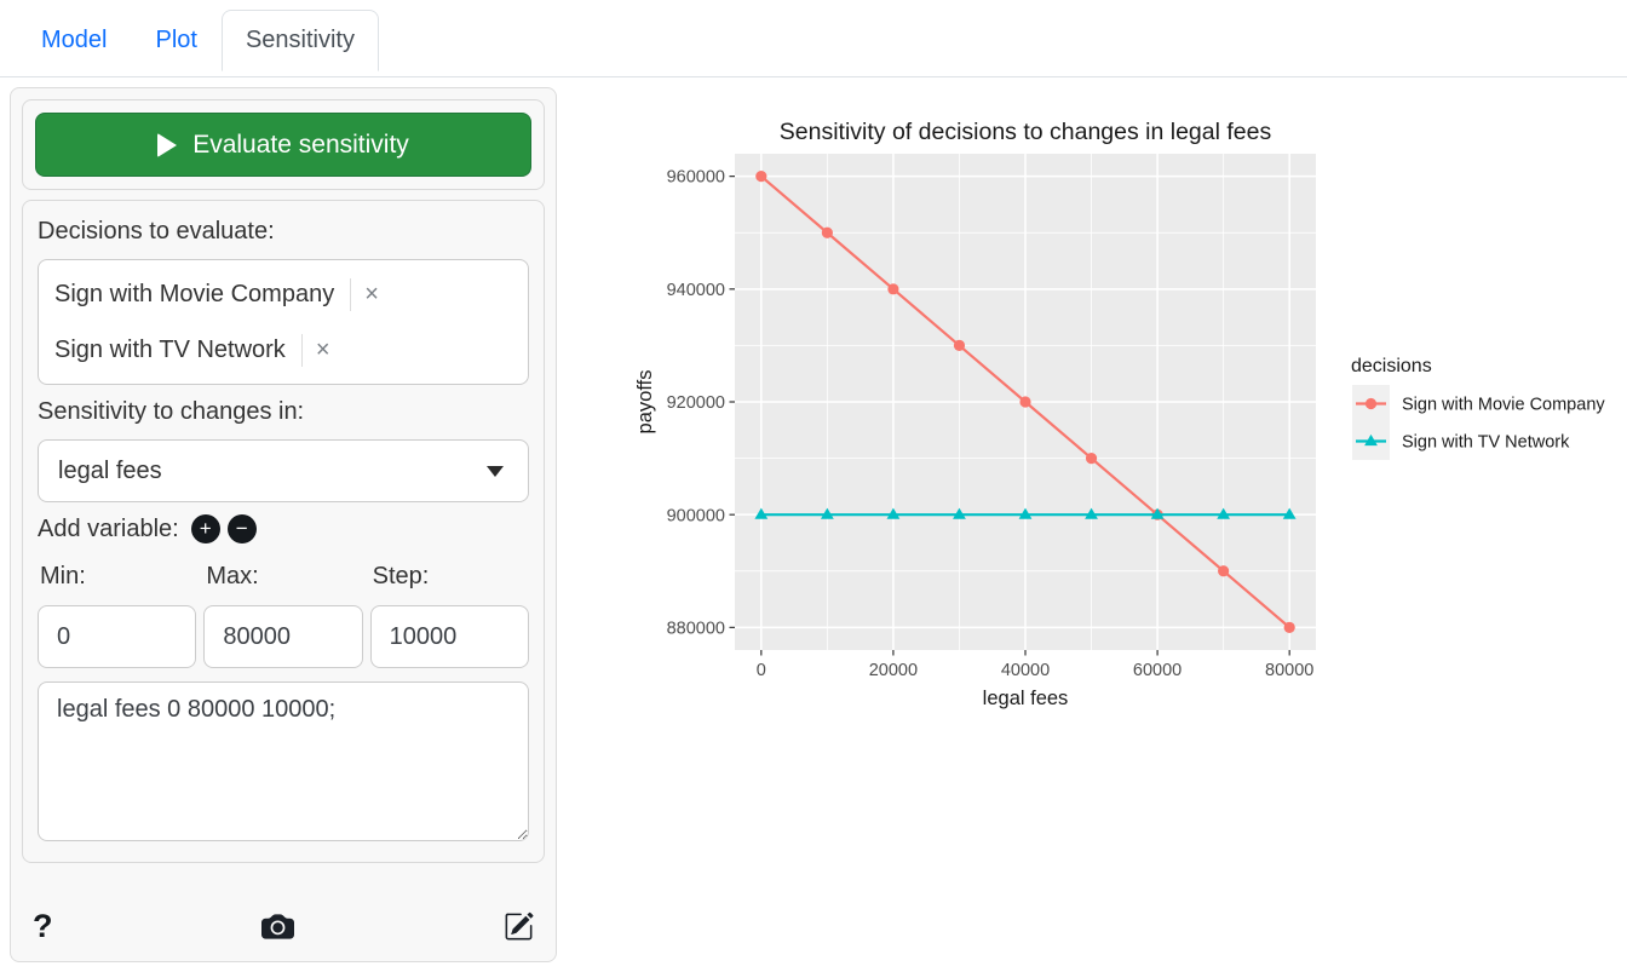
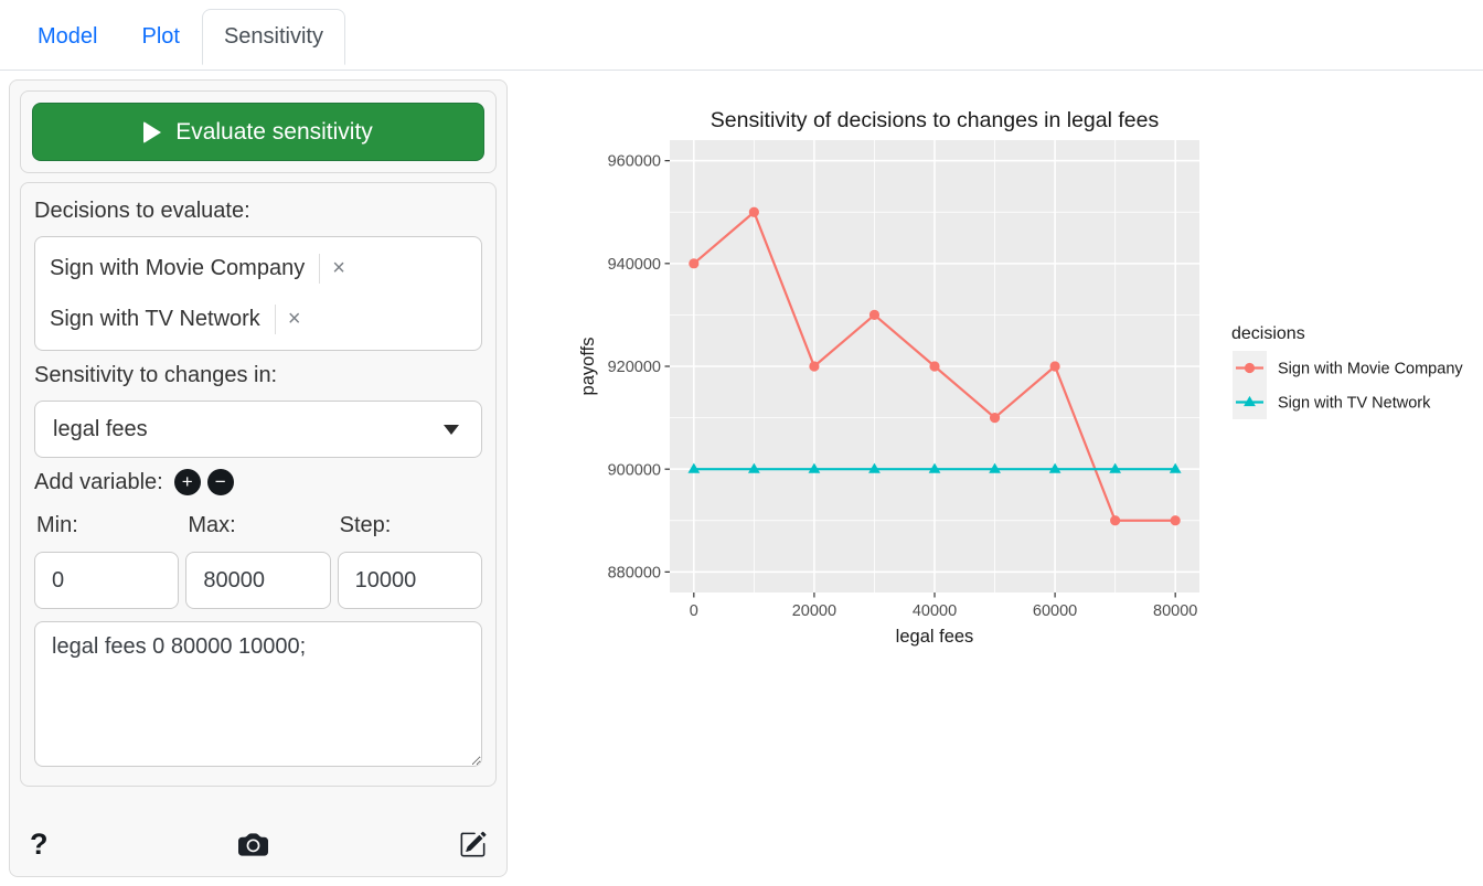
Sign with Movie Company/0: 960000 -> 940000
Sign with Movie Company/20000: 940000 -> 920000
Sign with Movie Company/60000: 900000 -> 920000
Sign with Movie Company/80000: 880000 -> 890000
